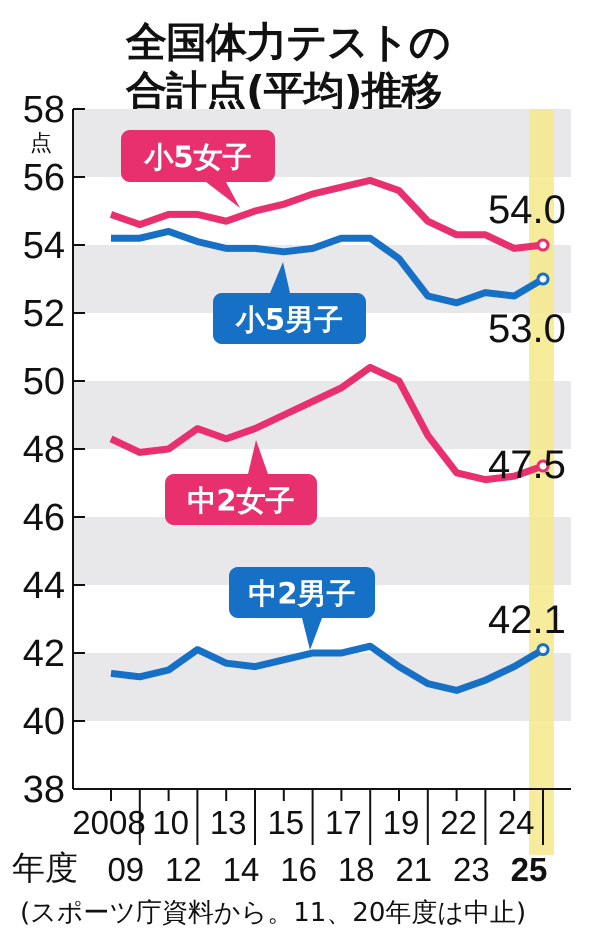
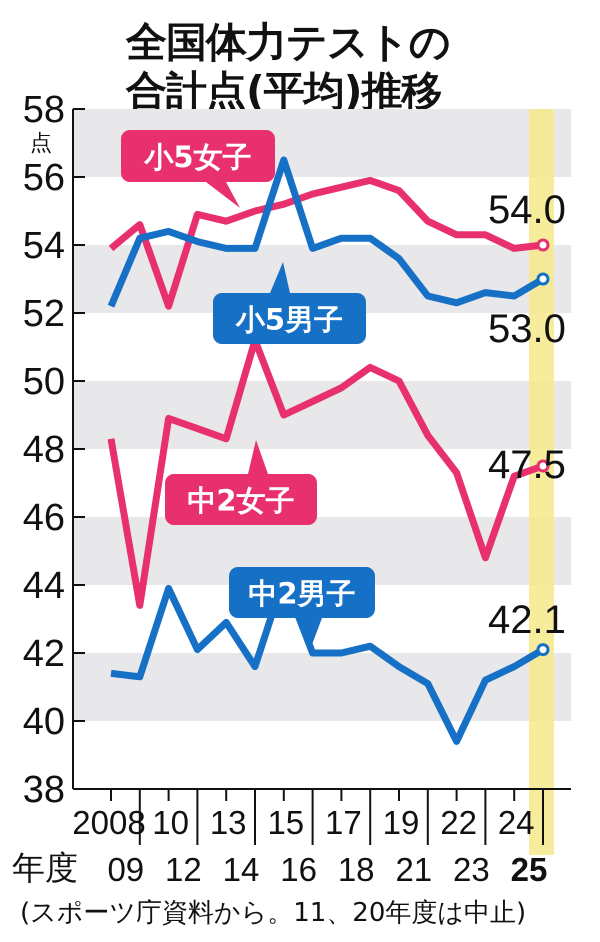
小5女子/2008: 54.9 -> 53.9
小5男子/2008: 54.2 -> 52.2
中2女子/09: 47.9 -> 43.4
小5女子/10: 54.9 -> 52.2
中2女子/10: 48.0 -> 48.9
中2男子/10: 41.5 -> 43.9
中2男子/13: 41.7 -> 42.9
中2女子/14: 48.6 -> 51.2
小5男子/15: 53.8 -> 56.5
中2男子/15: 41.8 -> 44.2
中2男子/22: 40.9 -> 39.4
中2女子/23: 47.1 -> 44.8
